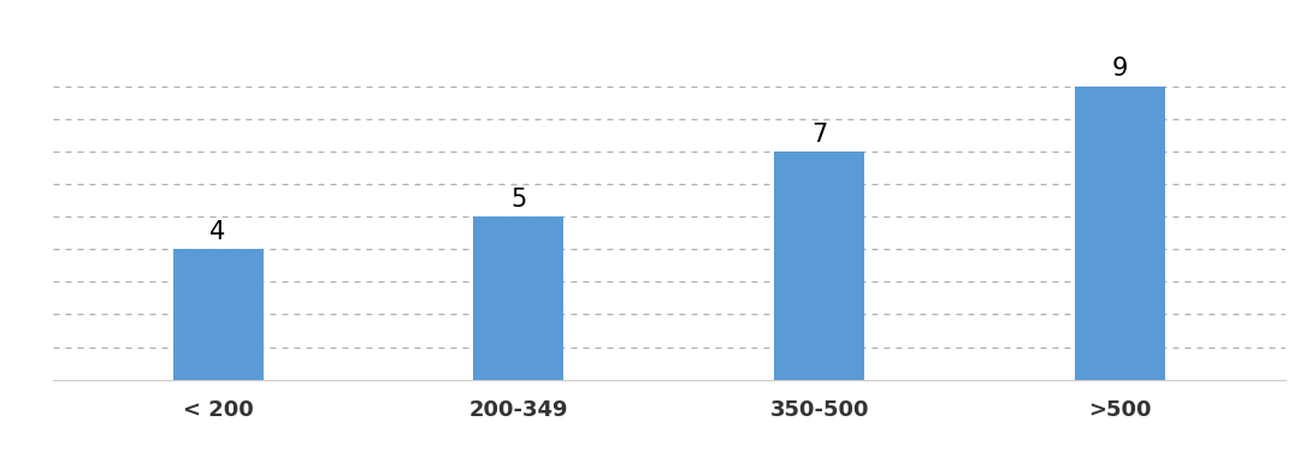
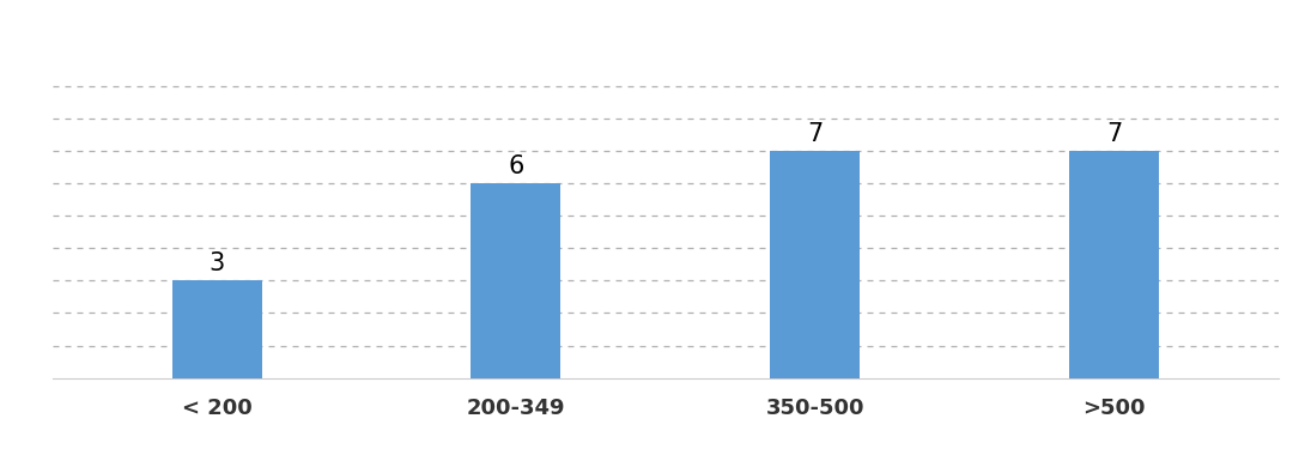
< 200: 4 -> 3
200-349: 5 -> 6
>500: 9 -> 7
